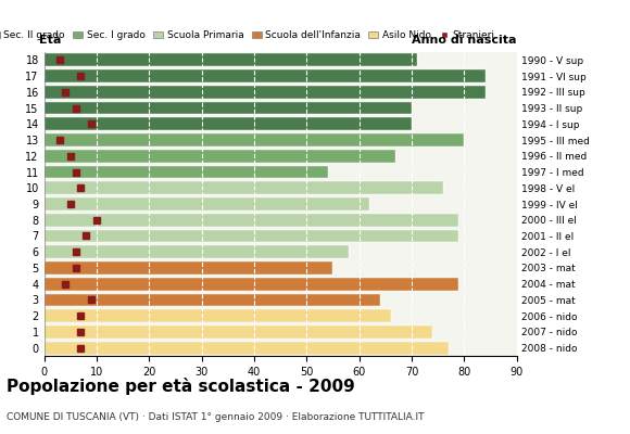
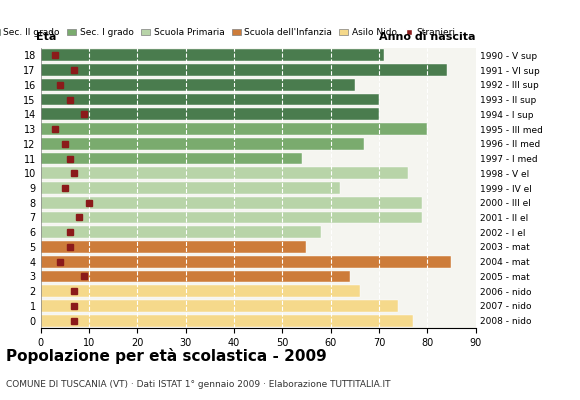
16: 84 -> 65
4: 79 -> 85
